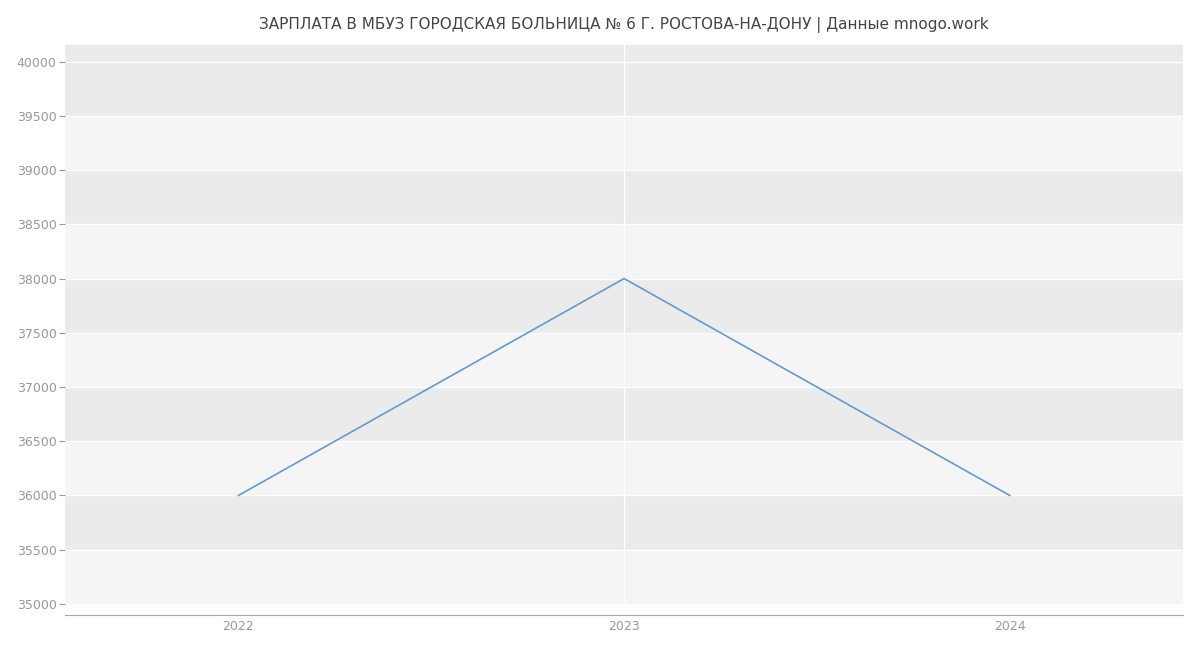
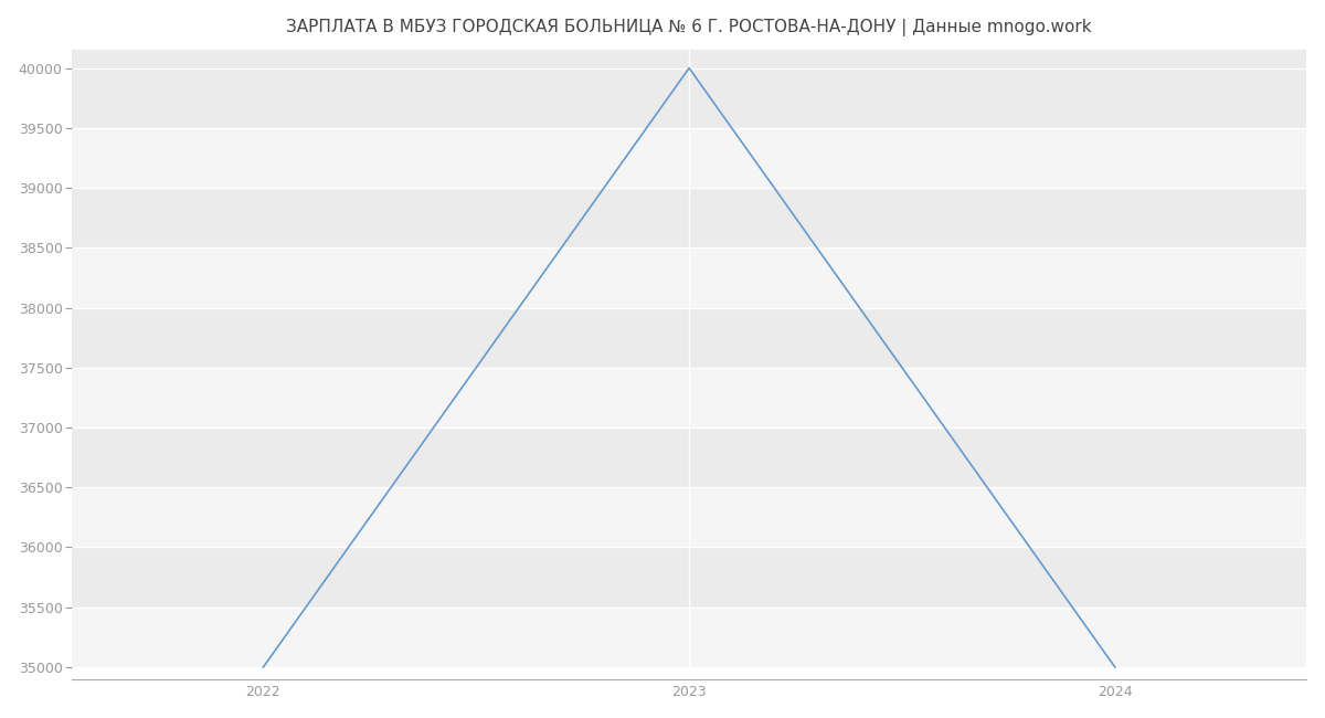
2022: 36000 -> 35000
2023: 38000 -> 40000
2024: 36000 -> 35000
